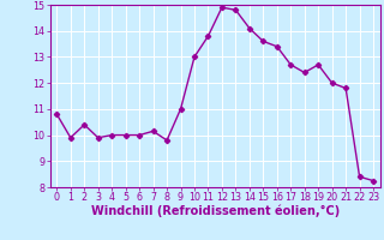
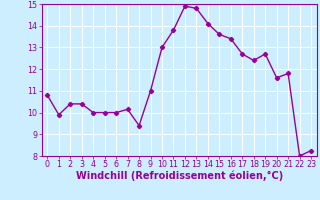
3: 9.90 -> 10.40
8: 9.80 -> 9.40
20: 12.00 -> 11.60
22: 8.40 -> 8.00
